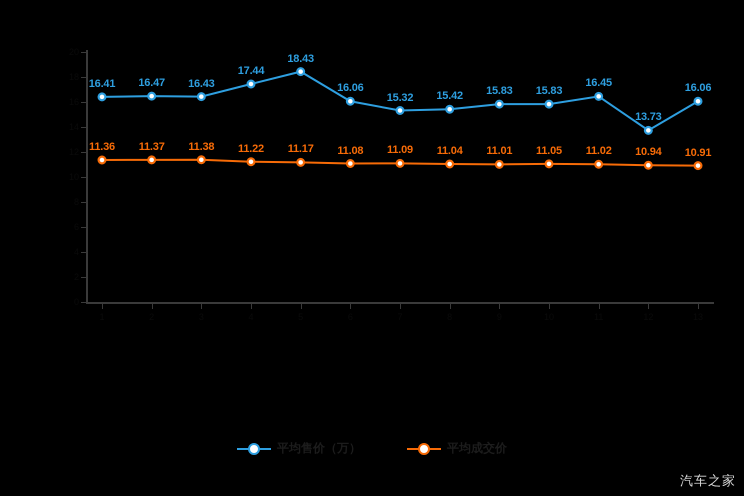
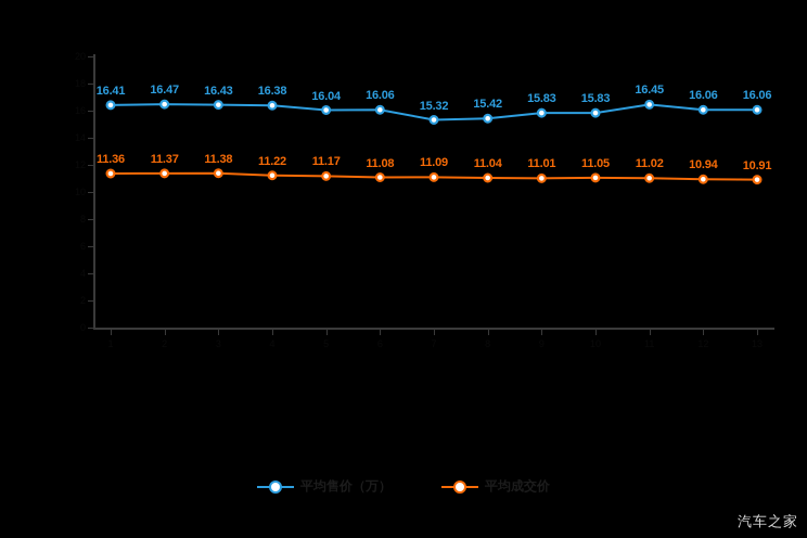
平均售价（万）/4: 17.44 -> 16.38
平均售价（万）/5: 18.43 -> 16.04
平均售价（万）/12: 13.73 -> 16.06
